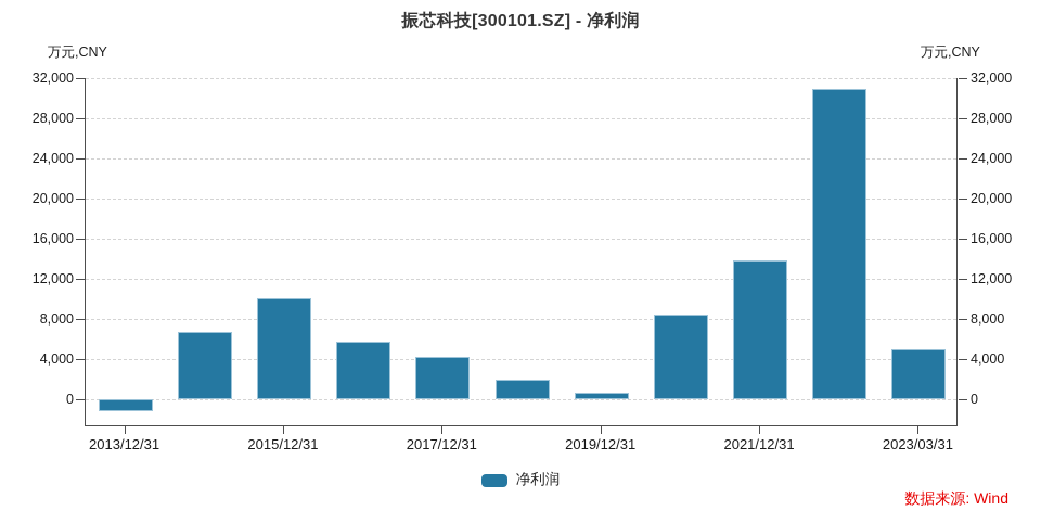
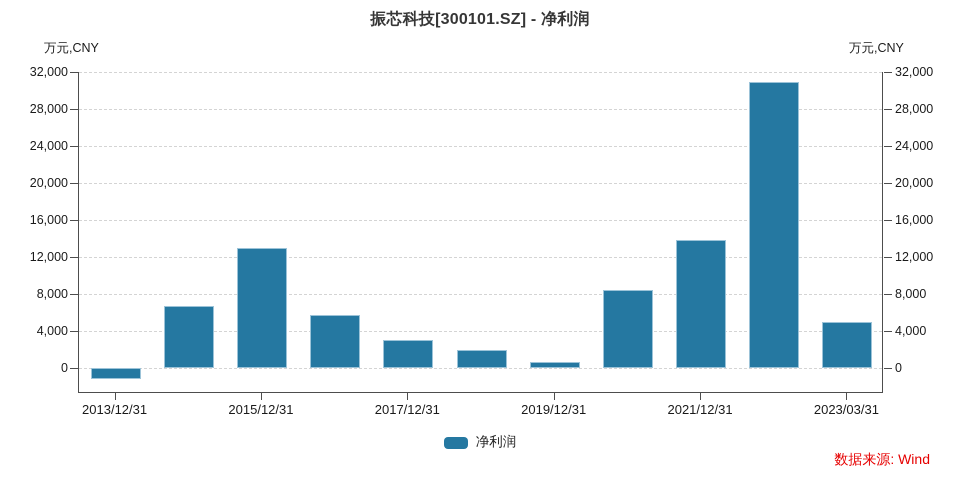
2015/12/31: 10000 -> 13000
2017/12/31: 4000 -> 3000
